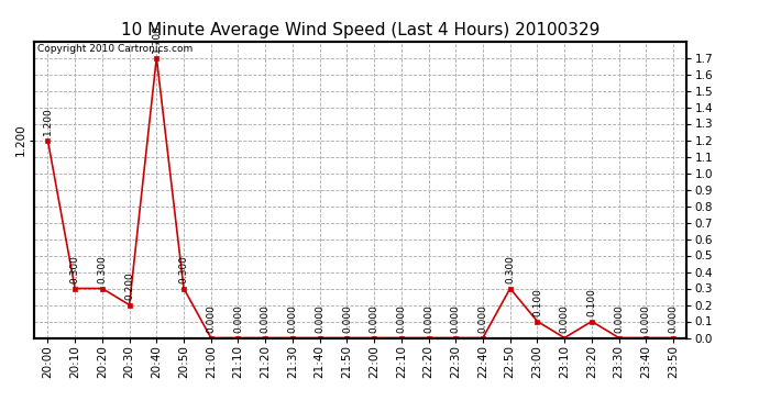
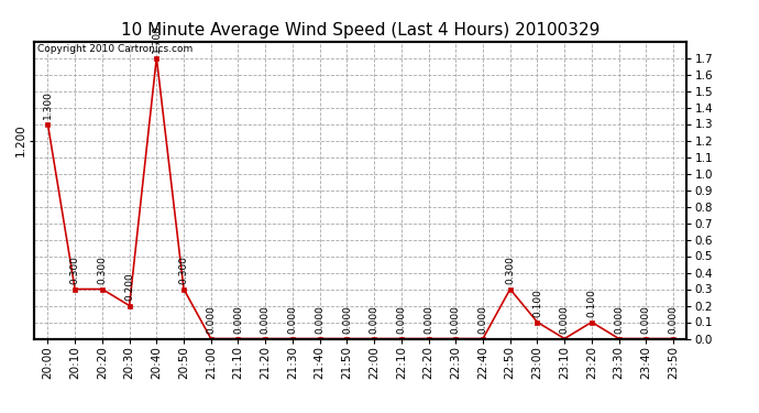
20:00: 1.200 -> 1.300
